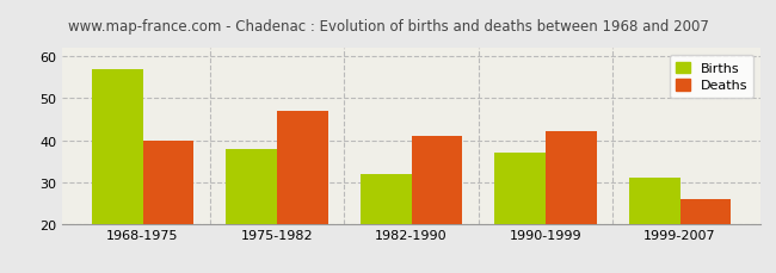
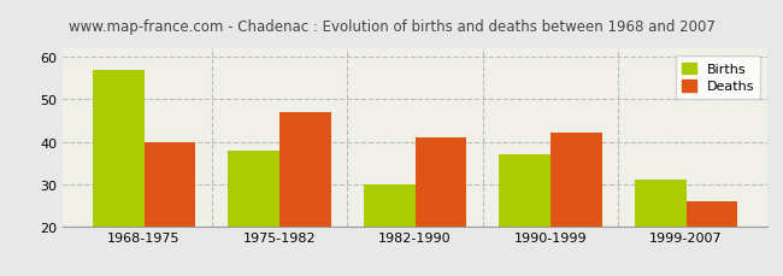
Births/1982-1990: 32 -> 30
